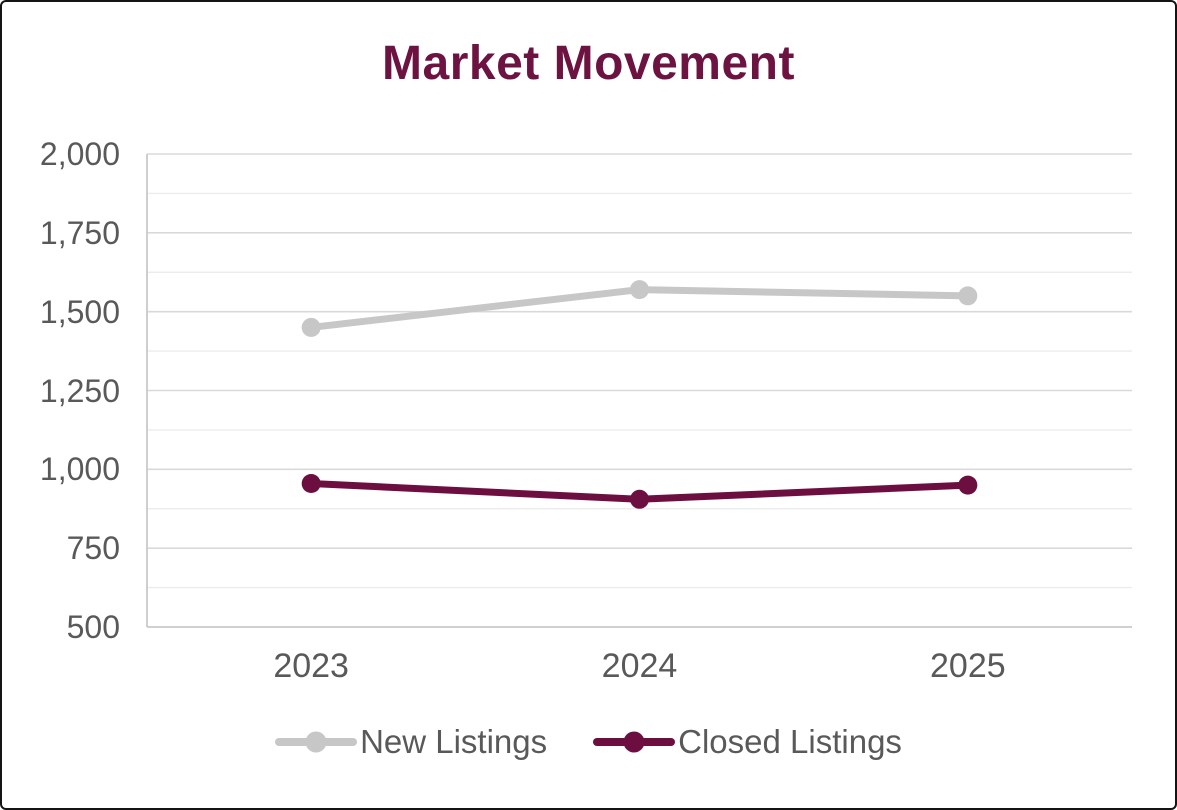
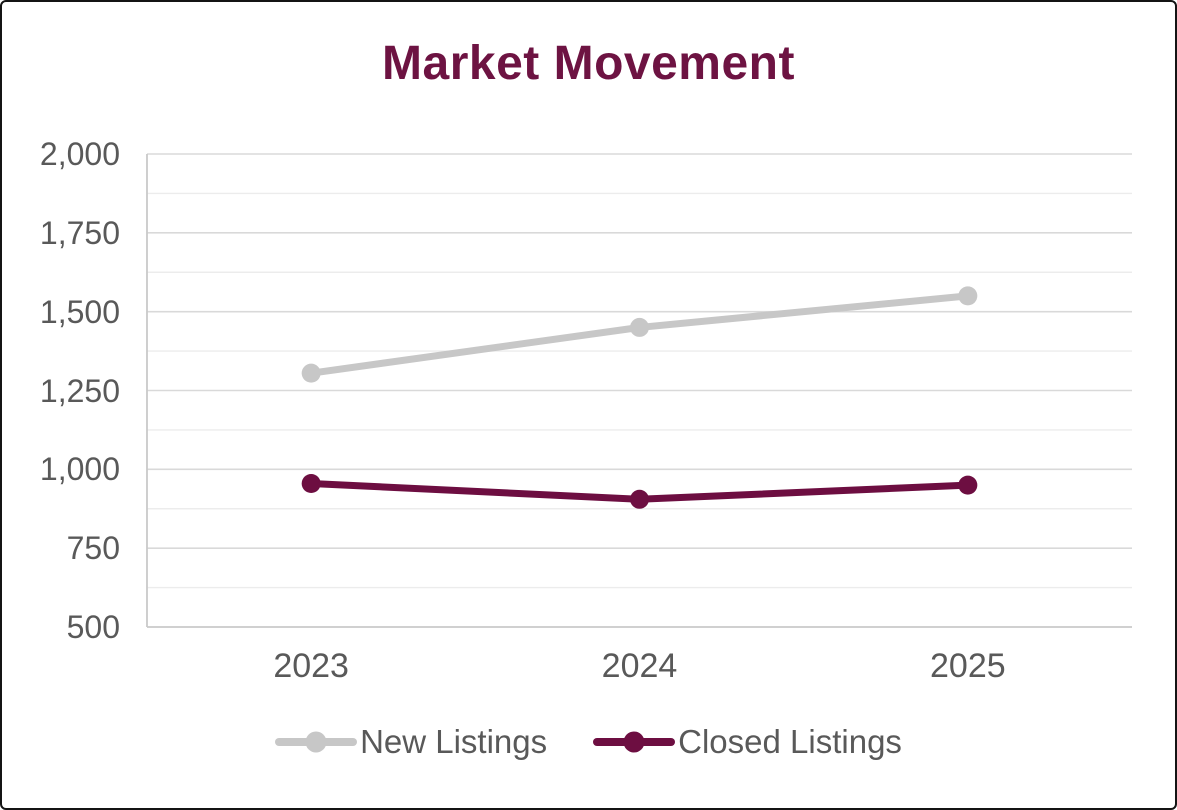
New Listings/2023: 1450 -> 1300
New Listings/2024: 1570 -> 1450
